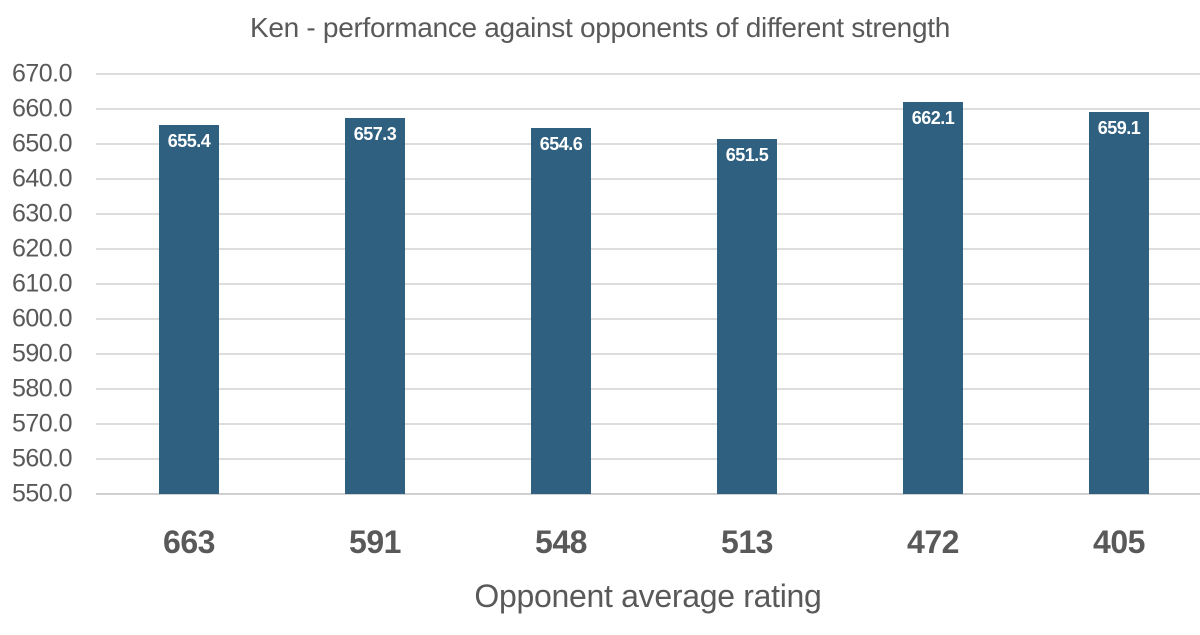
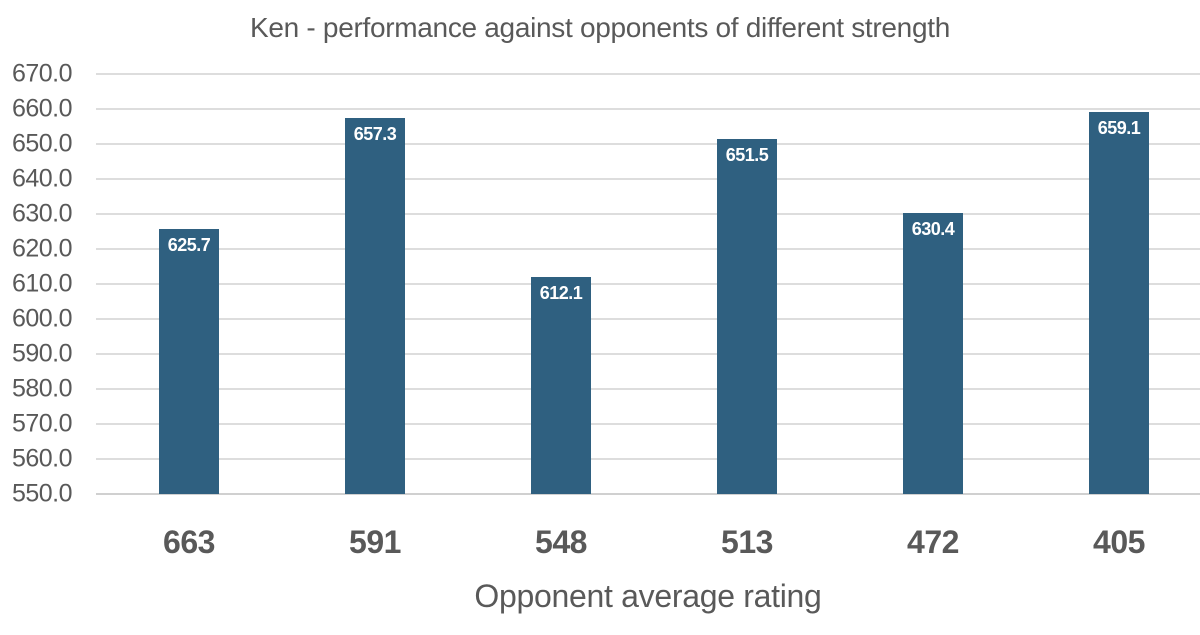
663: 655.4 -> 625.7
548: 654.6 -> 612.1
472: 662.1 -> 630.4
